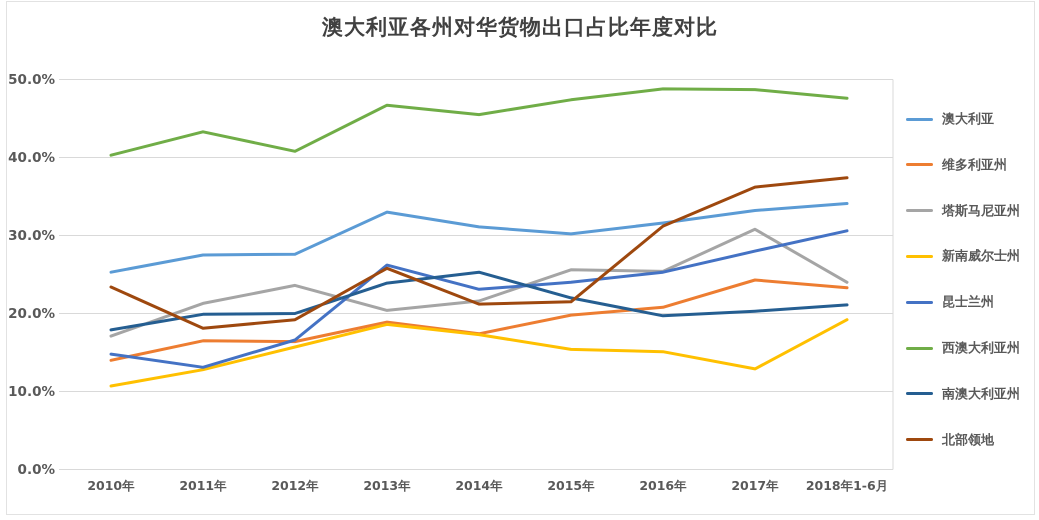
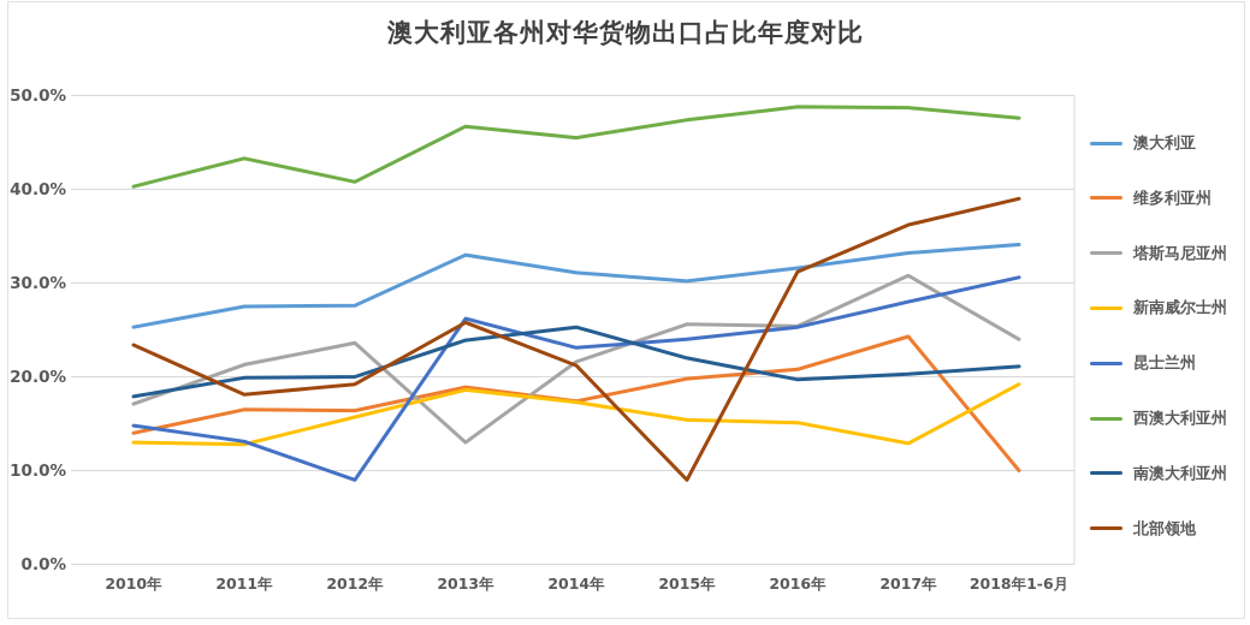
新南威尔士州/2010年: 11% -> 13%
昆士兰州/2012年: 17% -> 9%
塔斯马尼亚州/2013年: 20% -> 13%
北部领地/2015年: 22% -> 9%
维多利亚州/2018年1-6月: 23% -> 10%
北部领地/2018年1-6月: 37% -> 39%
